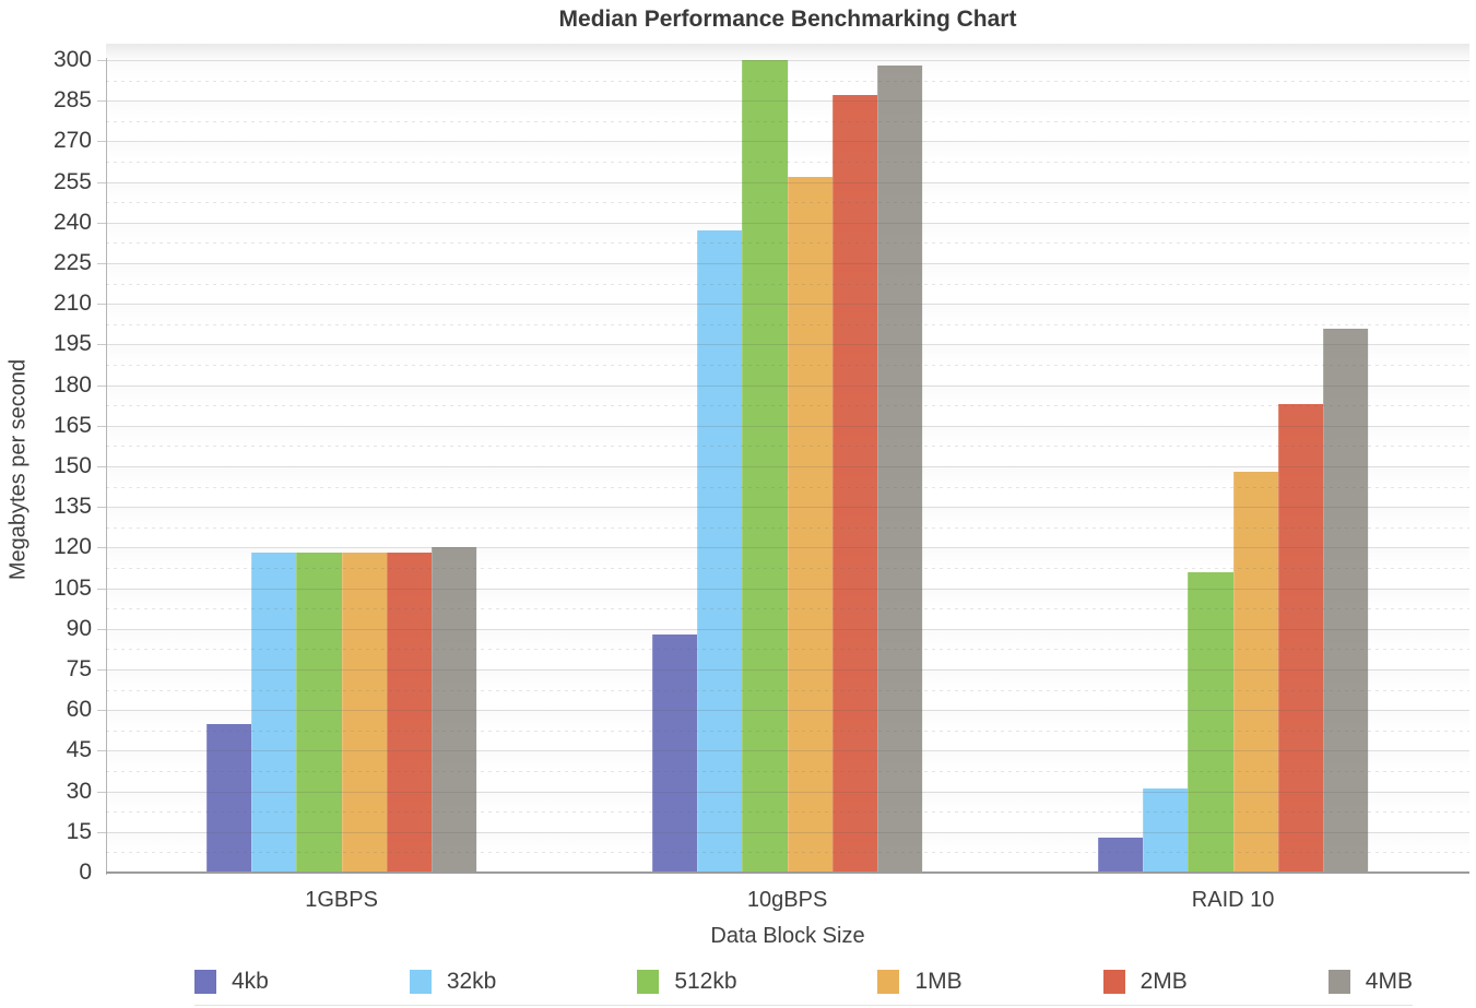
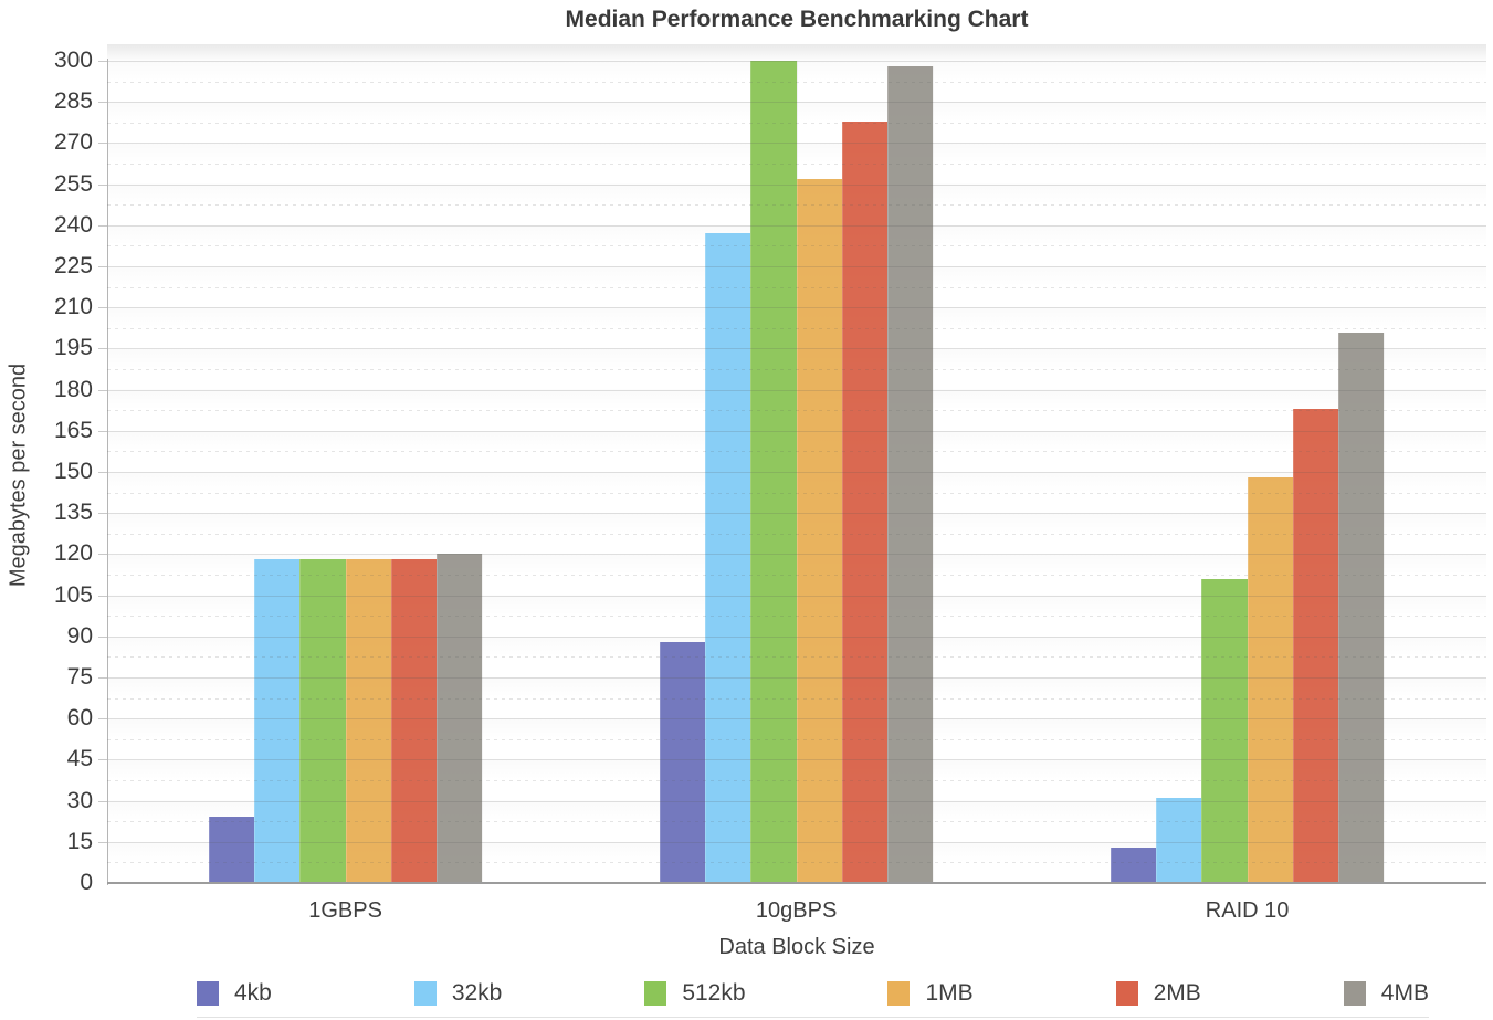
4kb/1GBPS: 55 -> 24
2MB/10gBPS: 287 -> 278
